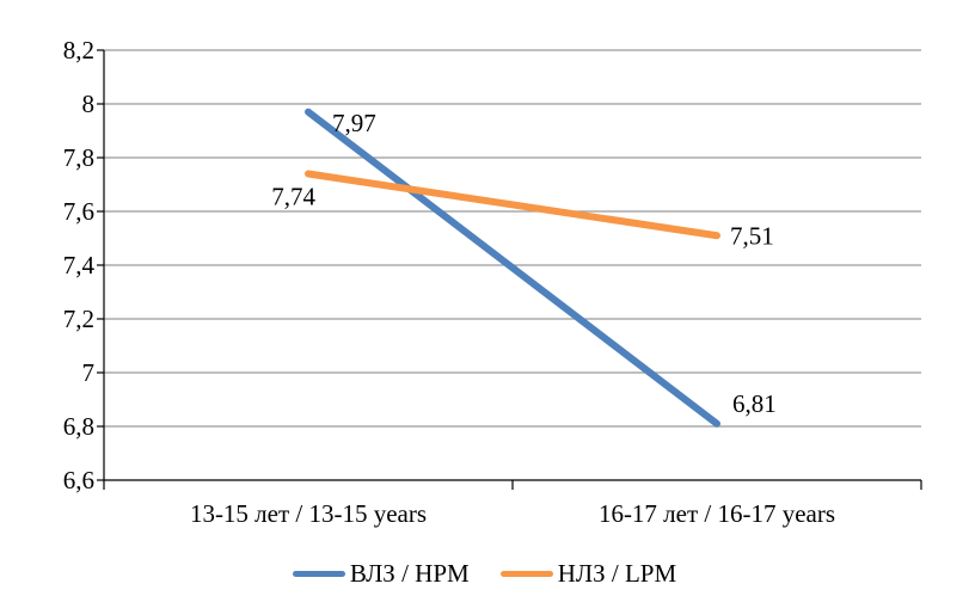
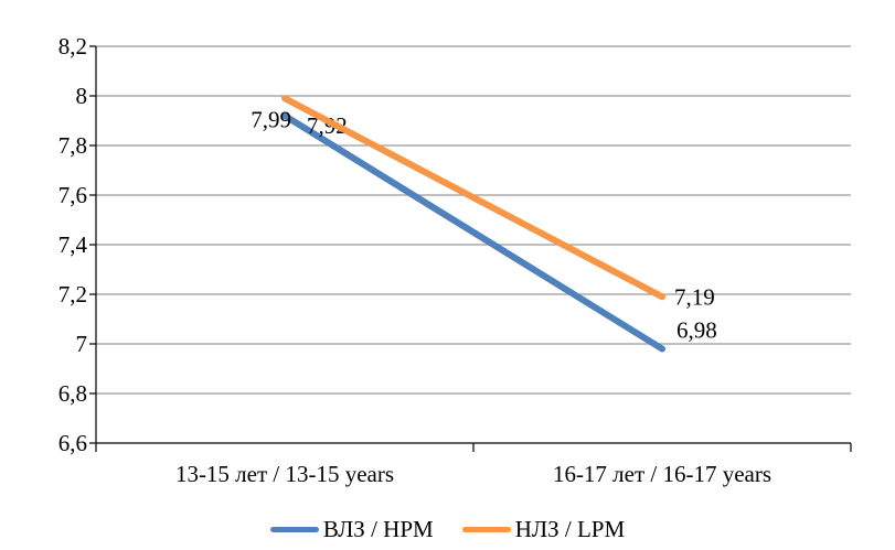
ВЛЗ / HPM/13-15 лет / 13-15 years: 7,97 -> 7,92
НЛЗ / LPM/13-15 лет / 13-15 years: 7,74 -> 7,99
ВЛЗ / HPM/16-17 лет / 16-17 years: 6,81 -> 6,98
НЛЗ / LPM/16-17 лет / 16-17 years: 7,51 -> 7,19
